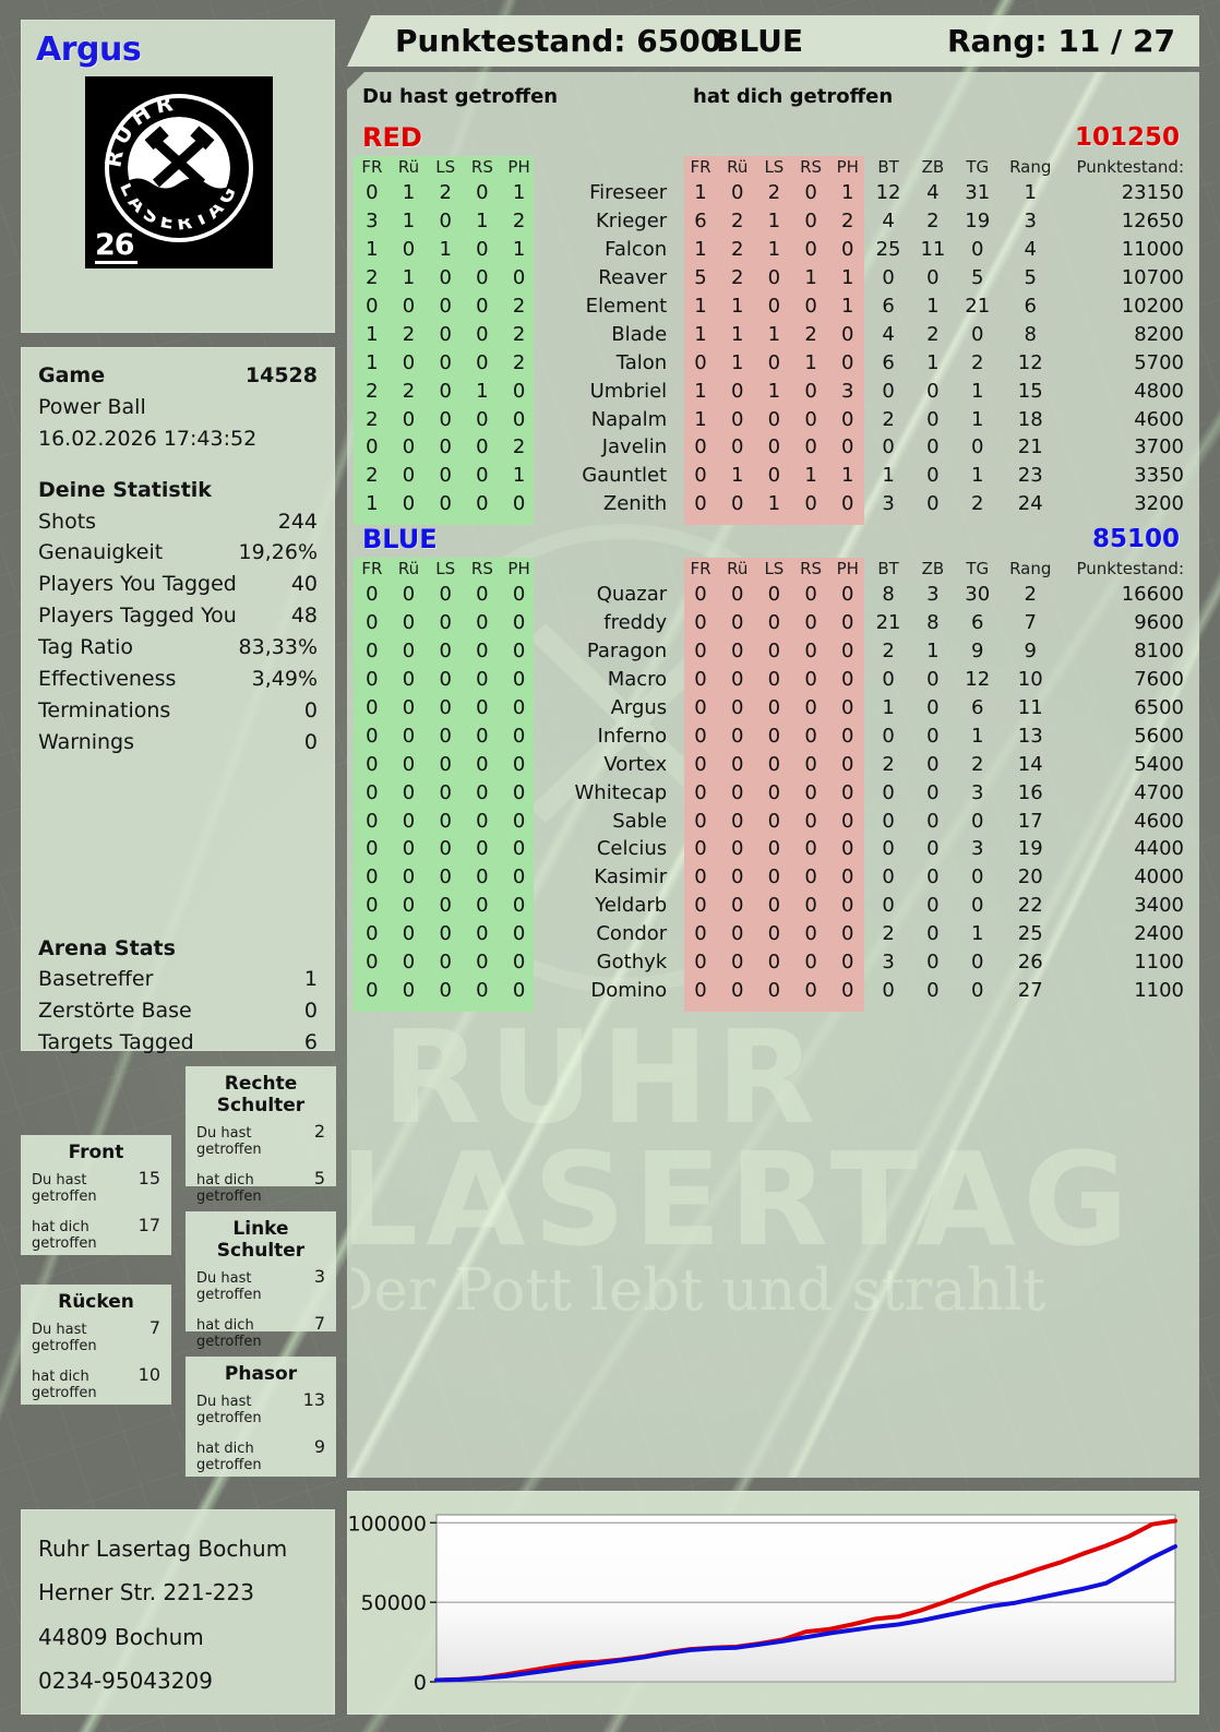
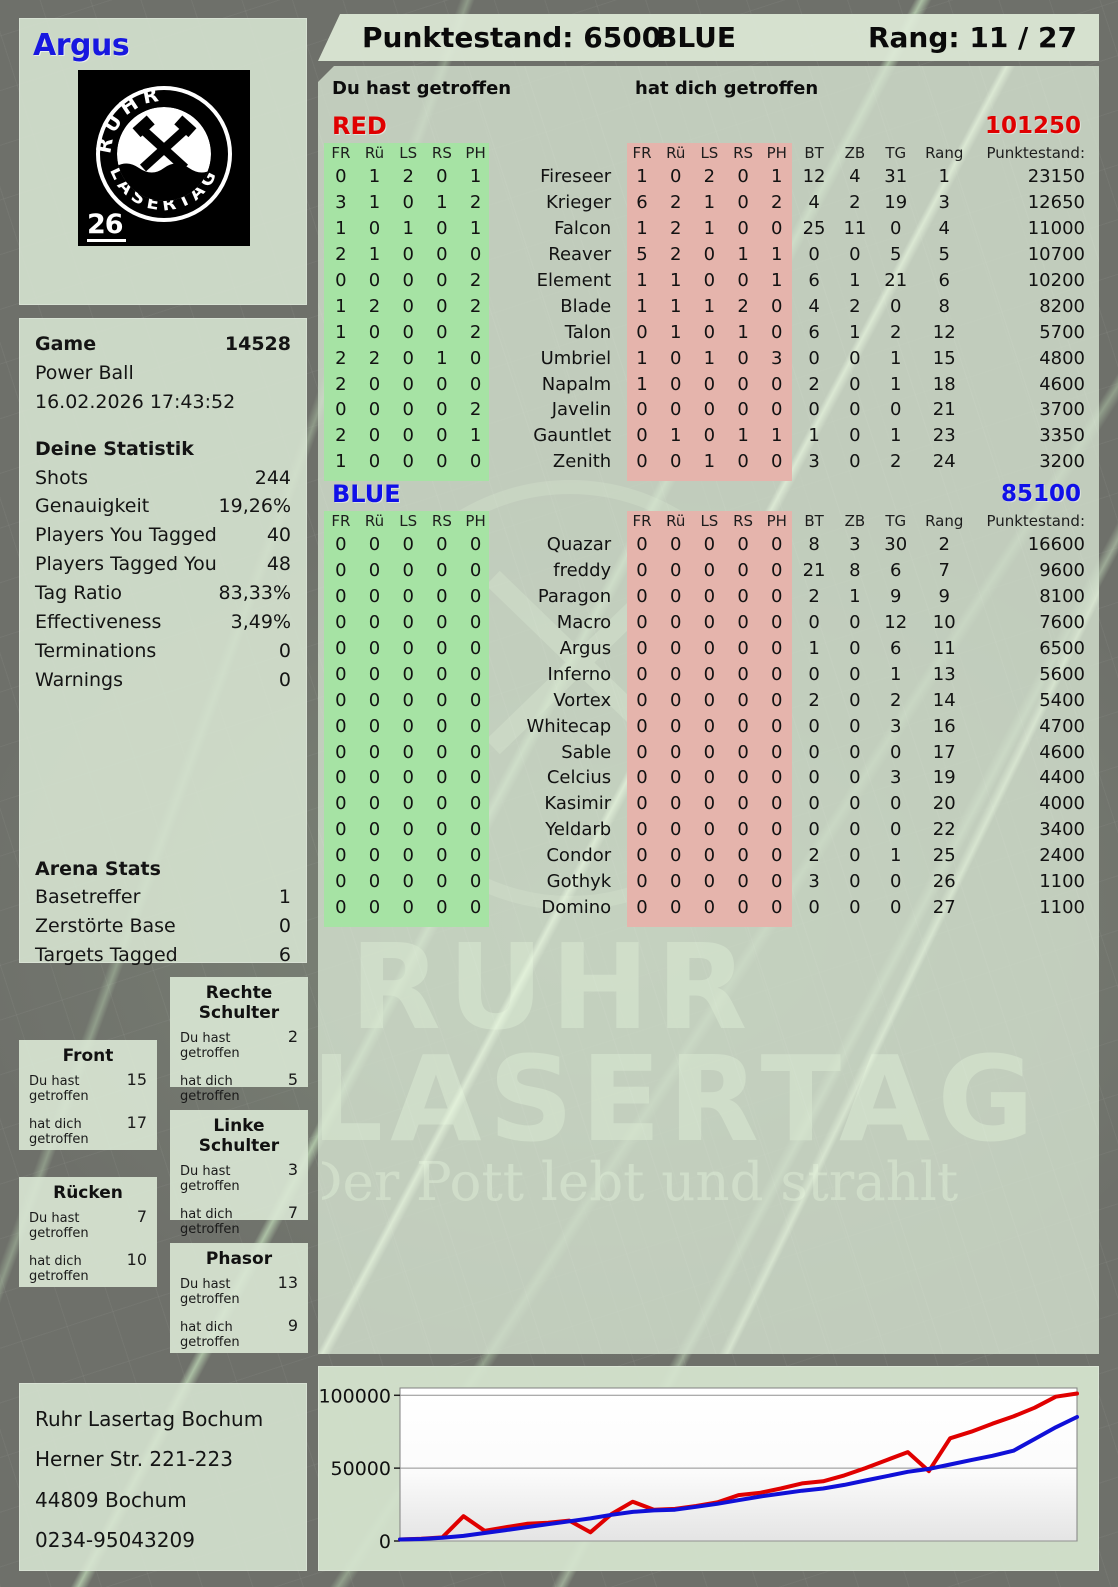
RED/3: 4000 -> 17000
RED/9: 16000 -> 6000
RED/11: 20000 -> 27000
RED/25: 66000 -> 48000
